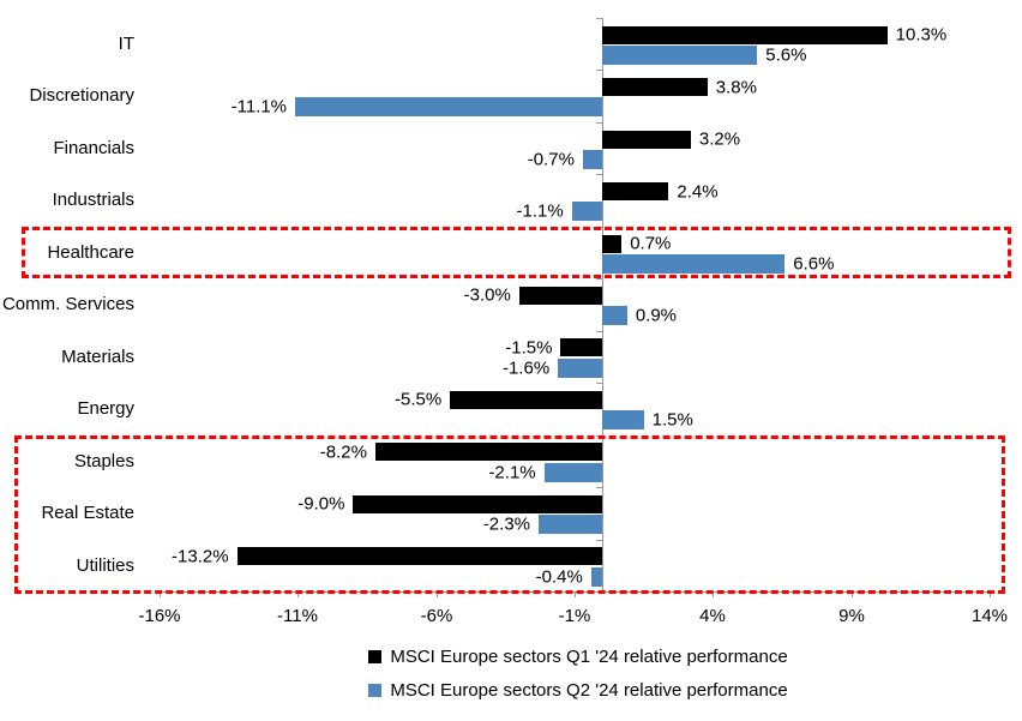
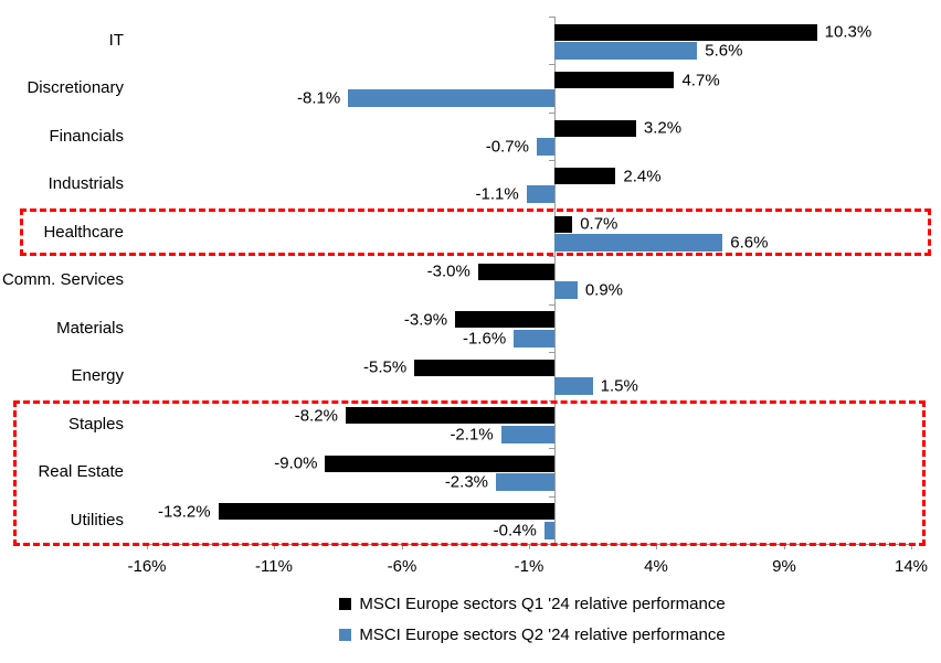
MSCI Europe sectors Q1 '24 relative performance/Discretionary: 3.8% -> 4.7%
MSCI Europe sectors Q2 '24 relative performance/Discretionary: -11.1% -> -8.1%
MSCI Europe sectors Q1 '24 relative performance/Materials: -1.5% -> -3.9%
